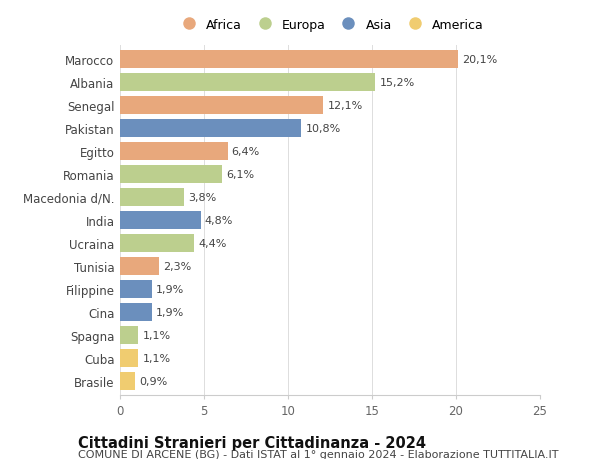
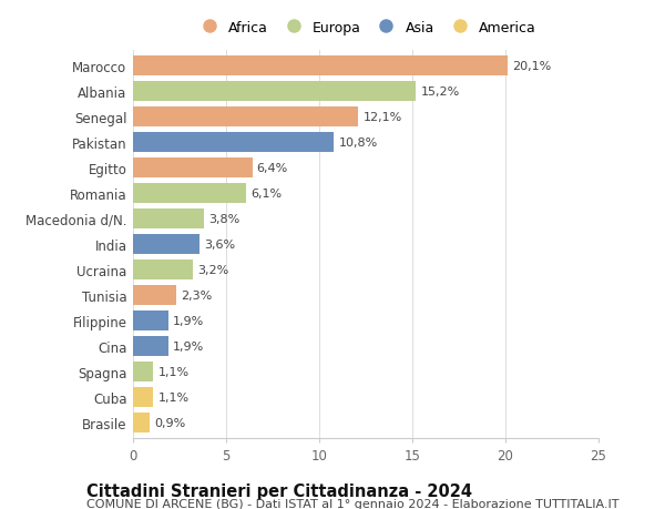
India: 4,8% -> 3,6%
Ucraina: 4,4% -> 3,2%
